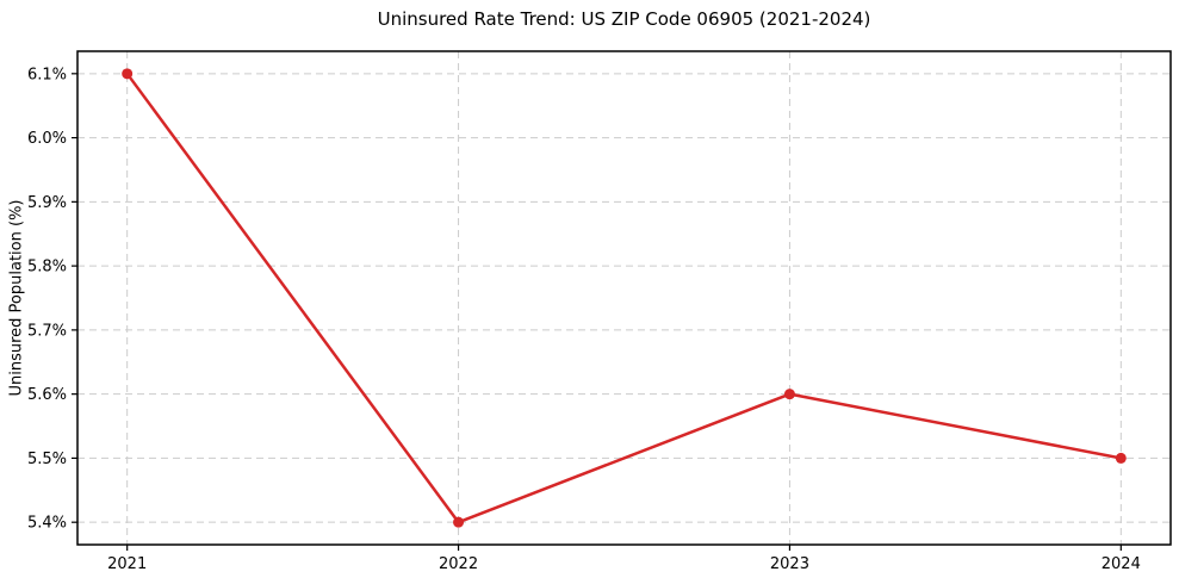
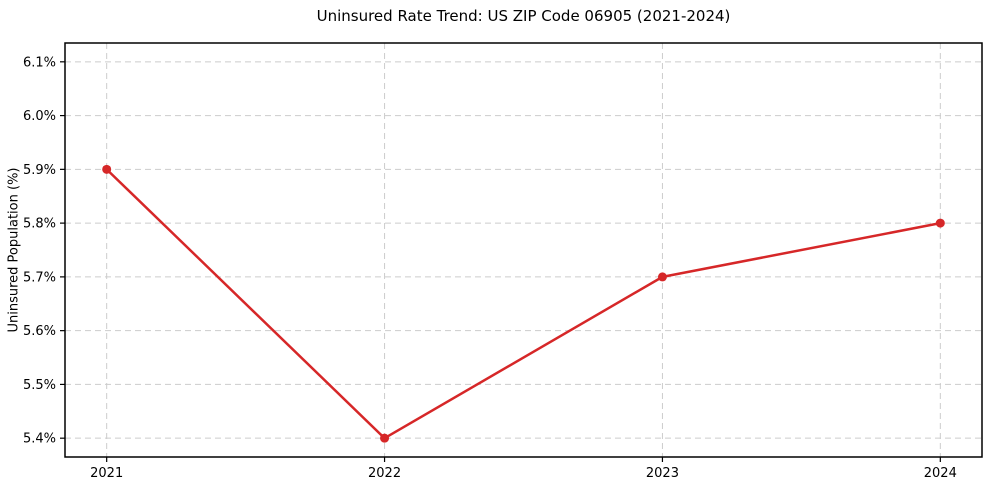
2021: 6.1% -> 5.9%
2023: 5.6% -> 5.7%
2024: 5.5% -> 5.8%
